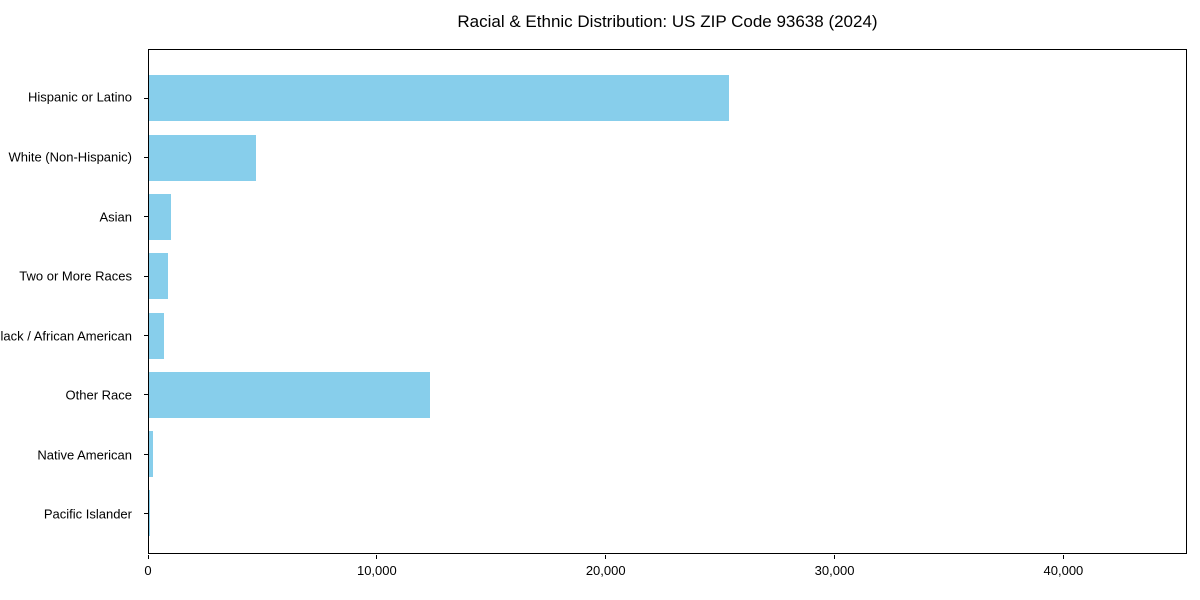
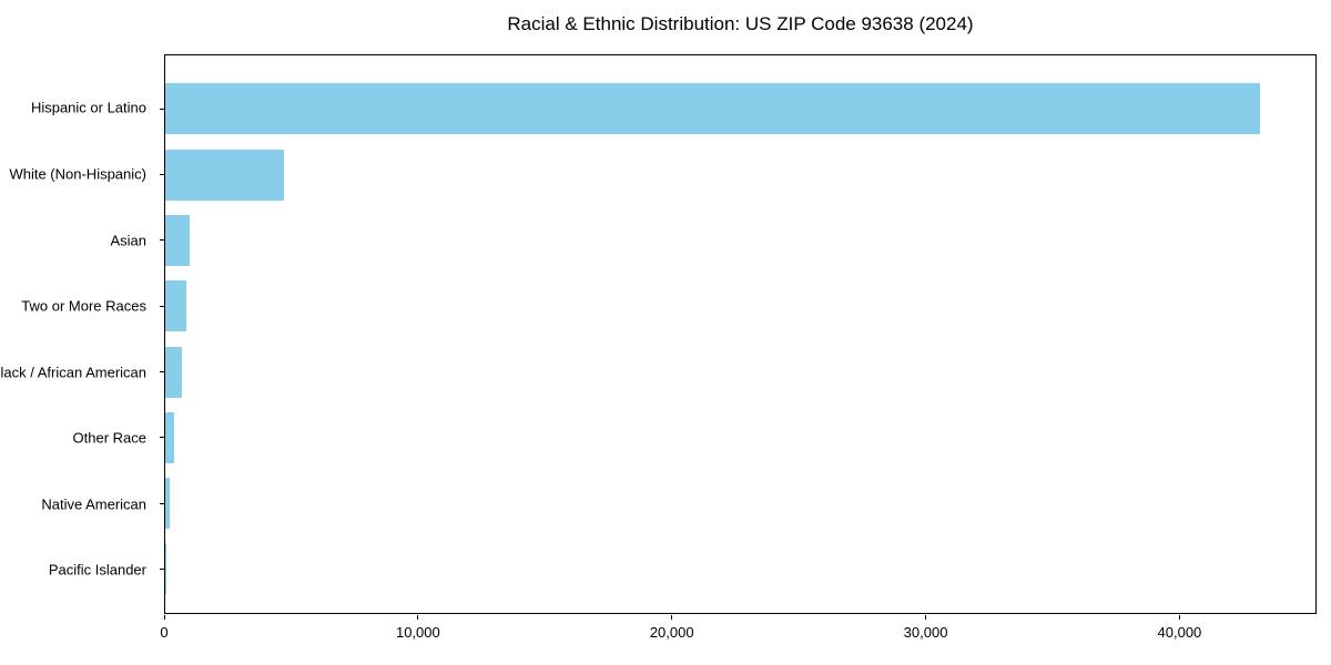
Hispanic or Latino: 25400 -> 43200
Other Race: 12300 -> 300
